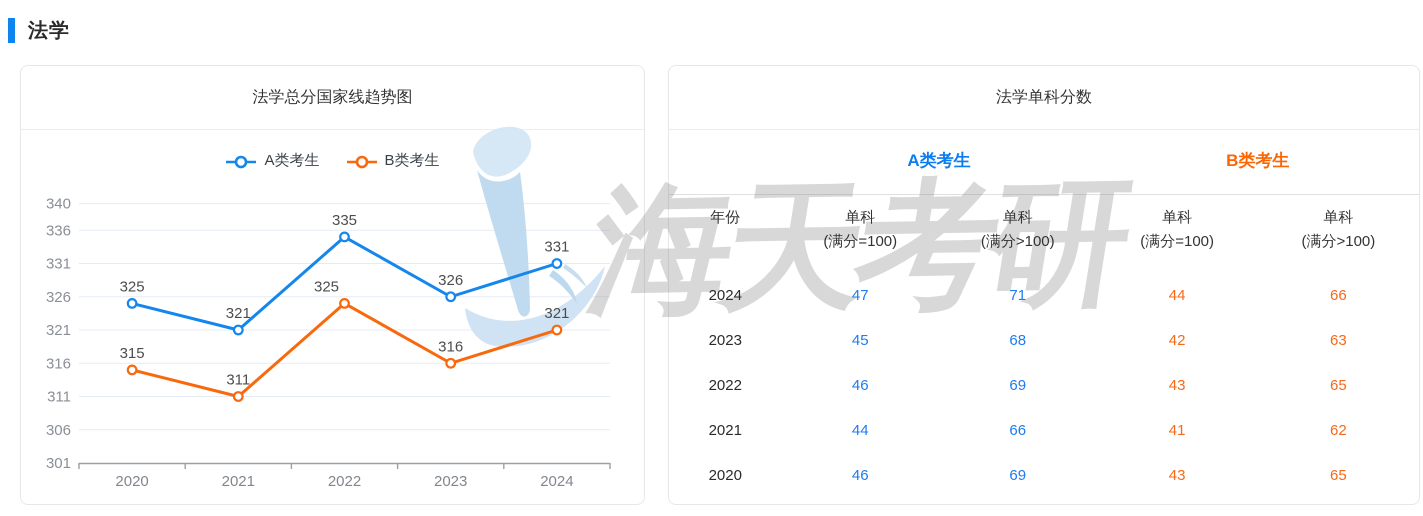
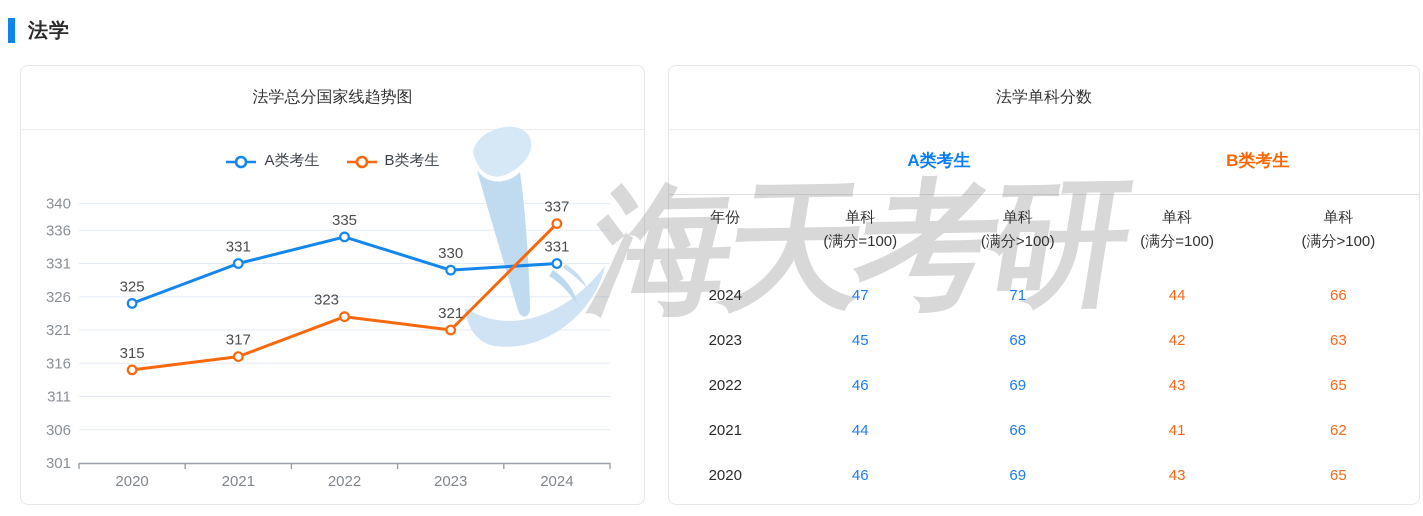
A类考生/2021: 321 -> 331
B类考生/2021: 311 -> 317
B类考生/2022: 325 -> 323
A类考生/2023: 326 -> 330
B类考生/2023: 316 -> 321
B类考生/2024: 321 -> 337
